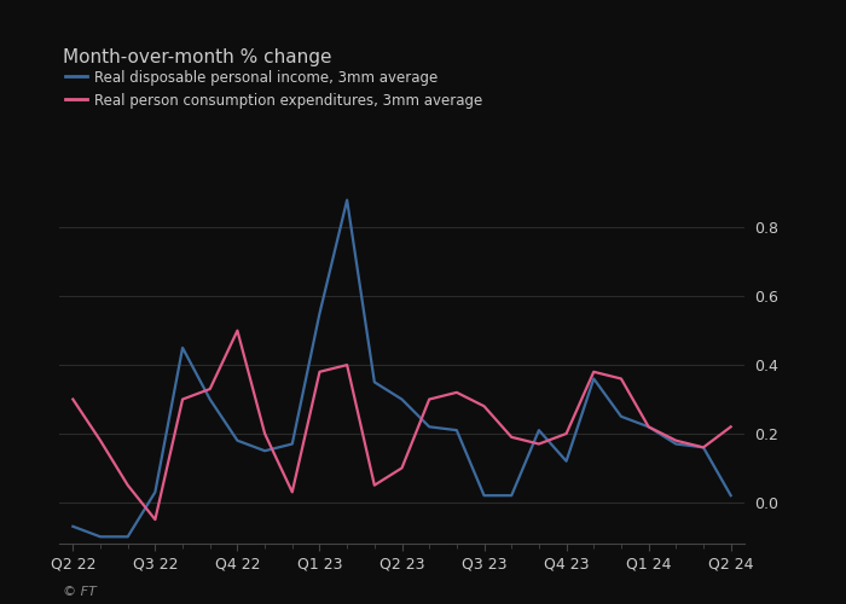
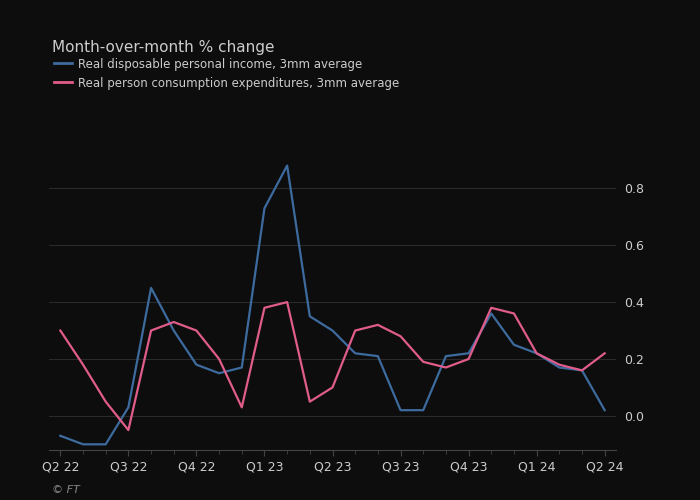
Real person consumption expenditures, 3mm average/Q4 22: 0.50 -> 0.30
Real disposable personal income, 3mm average/Q1 23: 0.55 -> 0.73
Real disposable personal income, 3mm average/Q4 23: 0.12 -> 0.22
